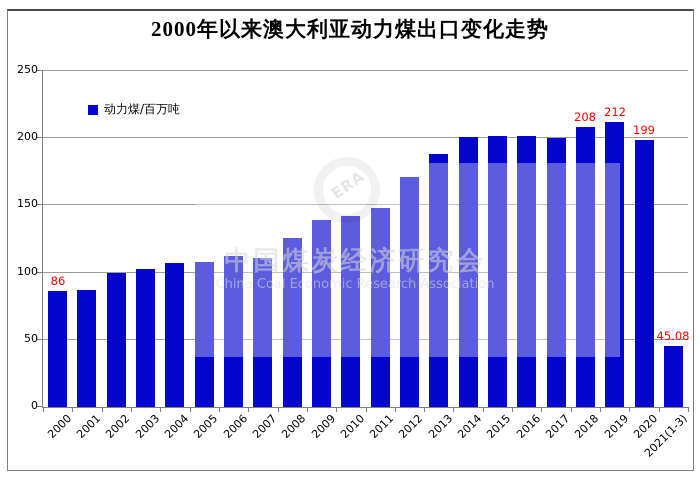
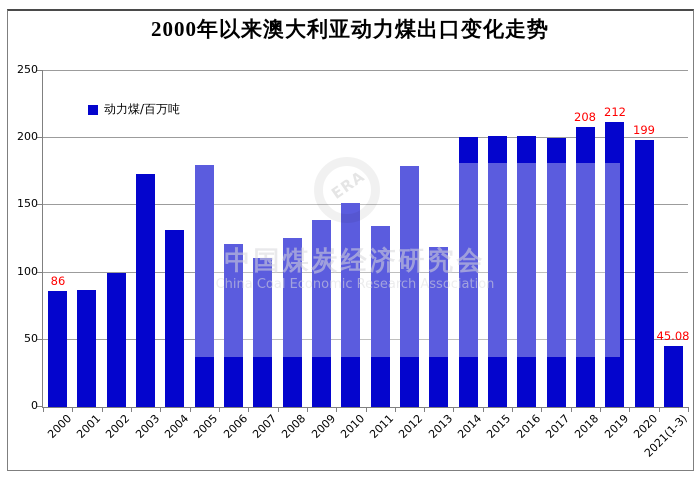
2003: 103 -> 173
2004: 107 -> 132
2005: 108 -> 180
2006: 112 -> 121
2010: 142 -> 152
2011: 148 -> 135
2012: 171 -> 179
2013: 188 -> 119
